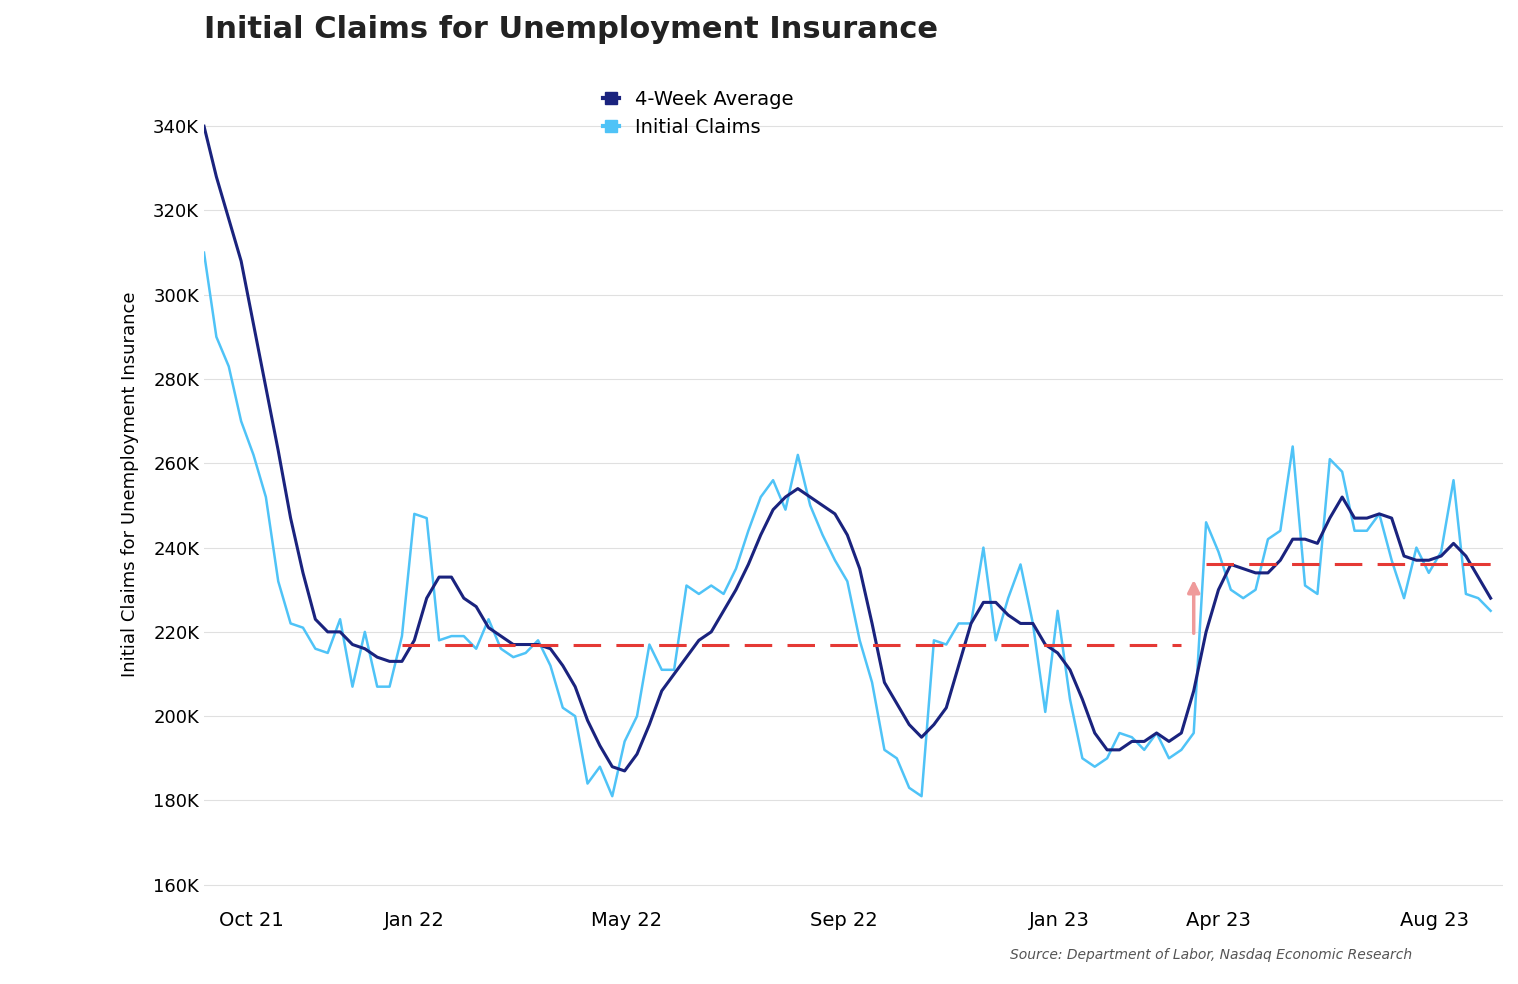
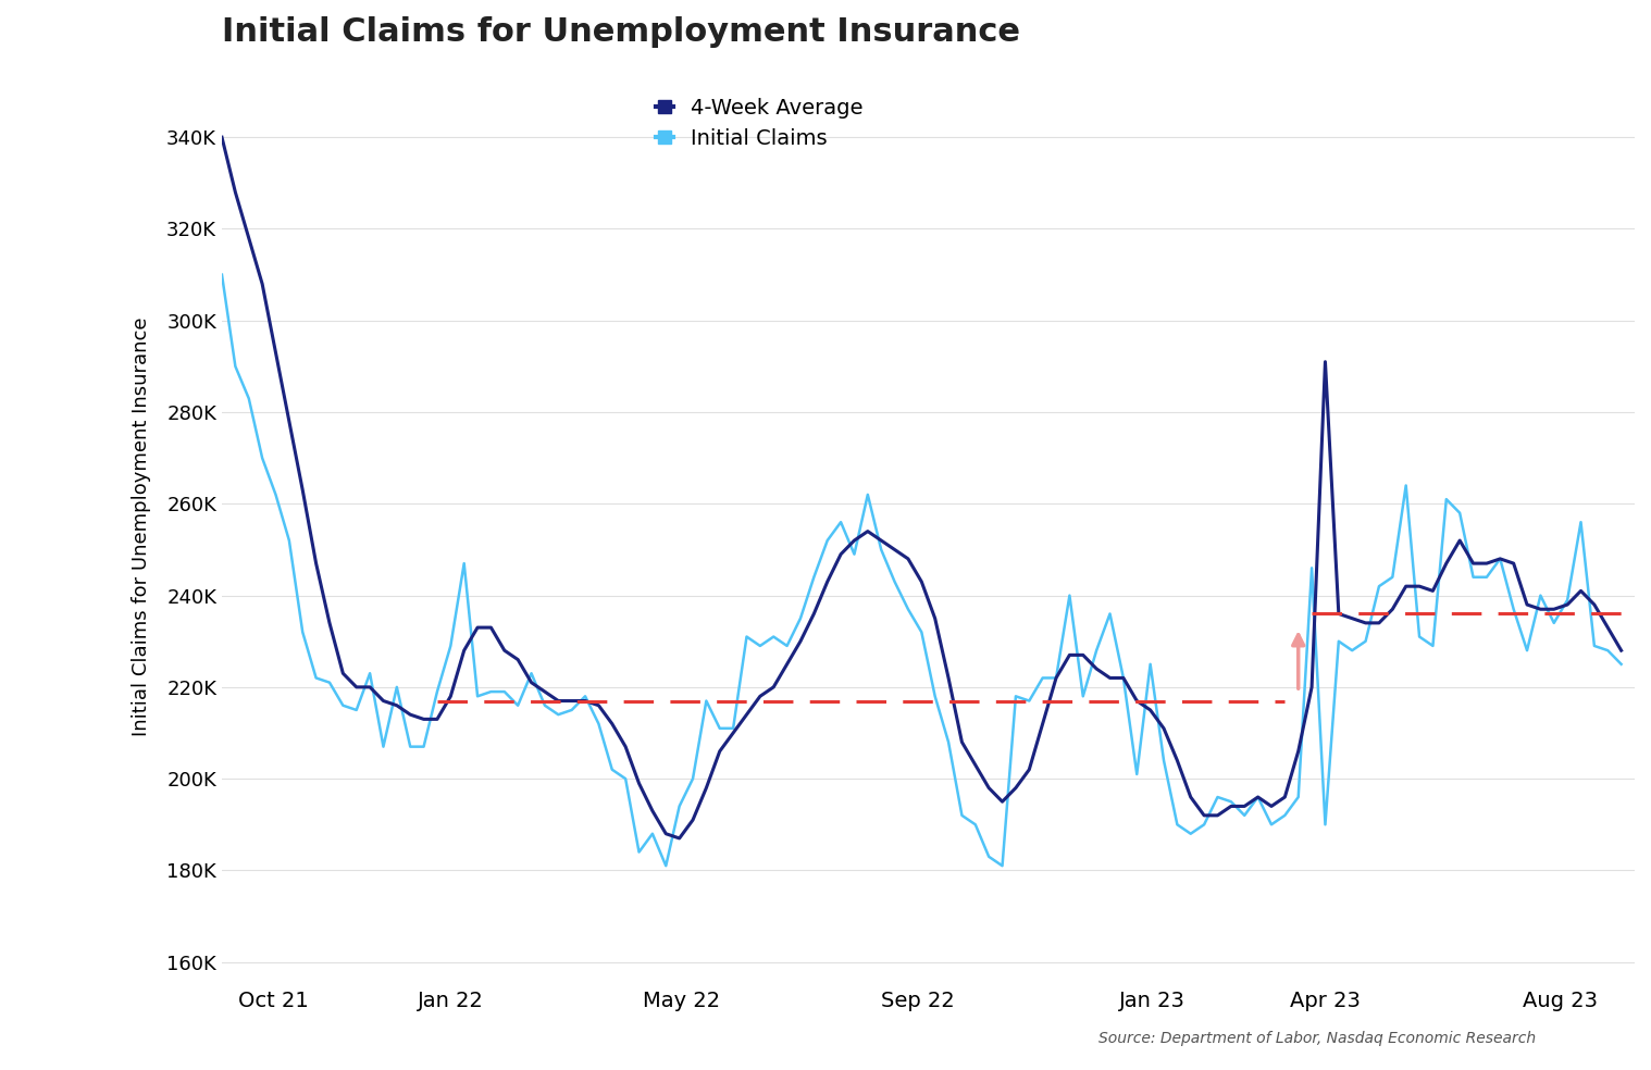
Initial Claims/Jan 22: 248K -> 229K
Initial Claims/Apr 23: 239K -> 190K
4-Week Average/Apr 23: 230K -> 291K
